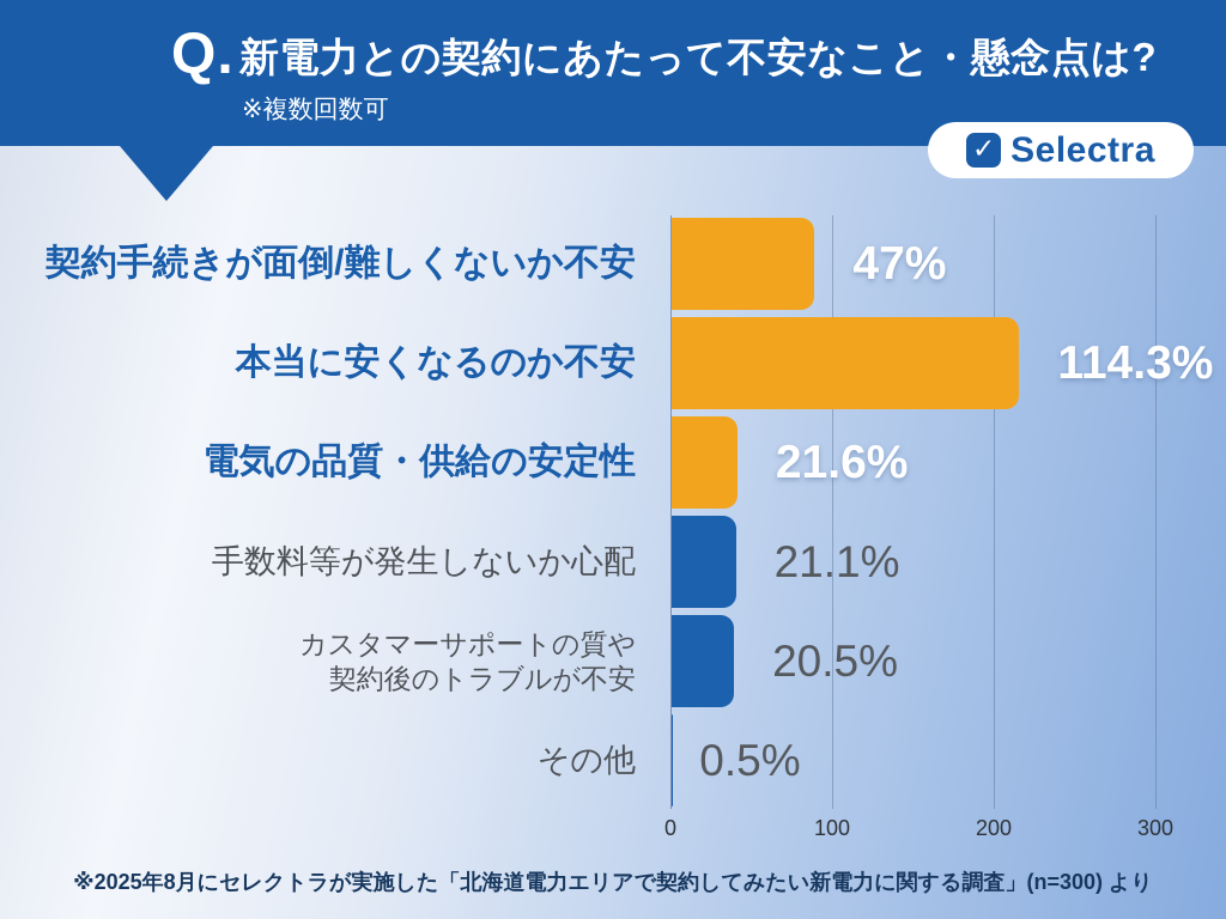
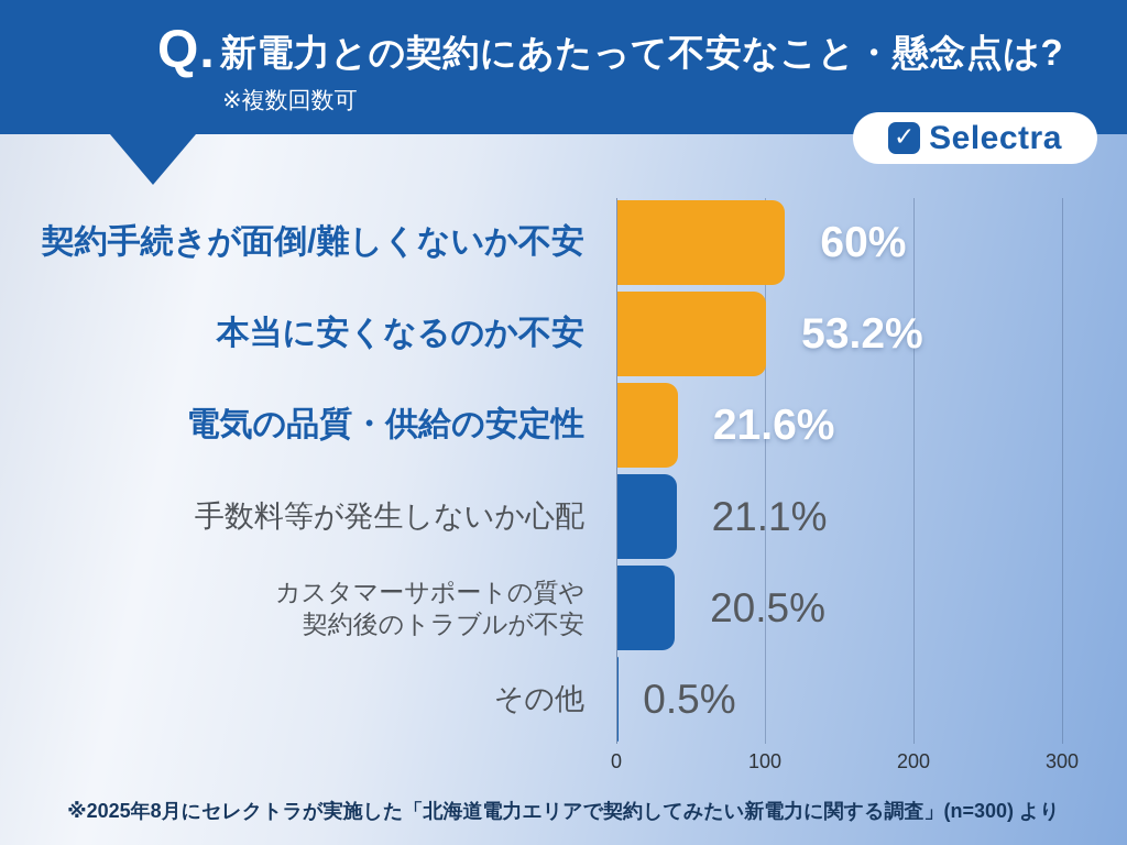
契約手続きが面倒/難しくないか不安: 47% -> 60%
本当に安くなるのか不安: 114.3% -> 53.2%
